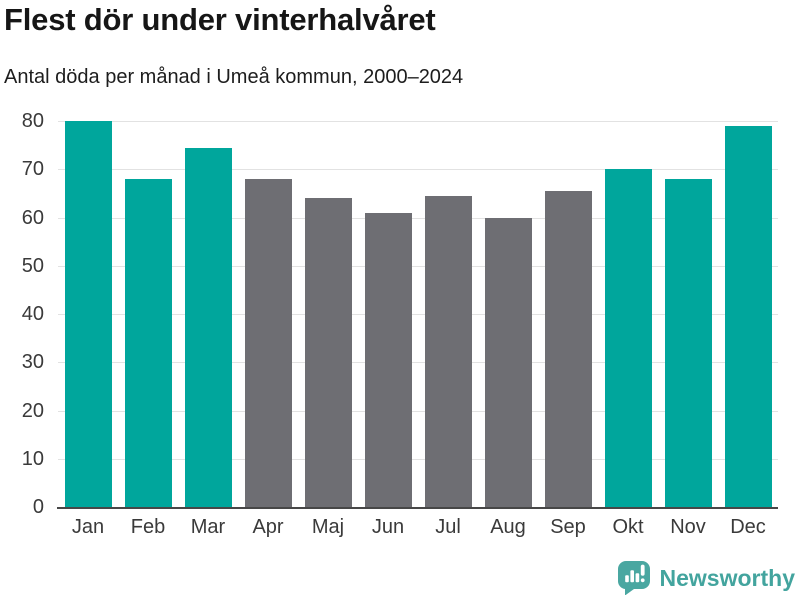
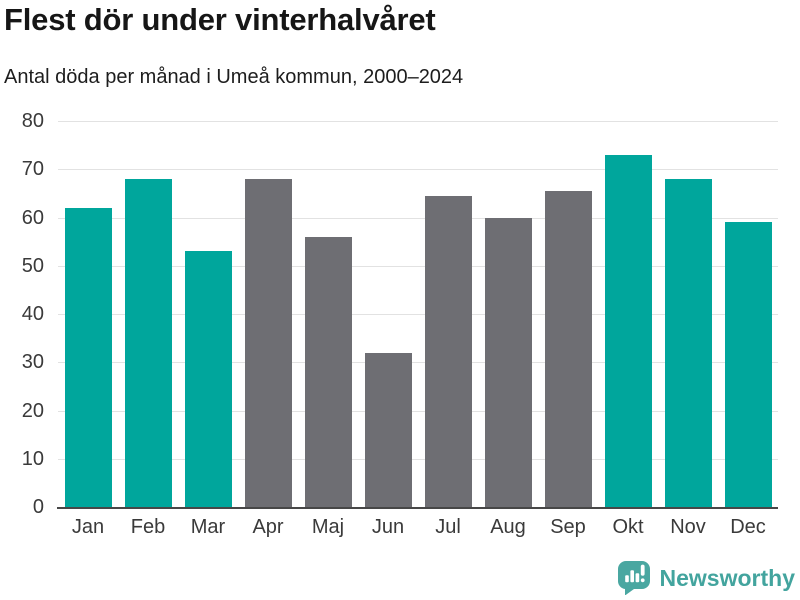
Jan: 80 -> 62
Mar: 74 -> 53
Maj: 64 -> 56
Jun: 61 -> 32
Okt: 70 -> 73
Dec: 79 -> 59
